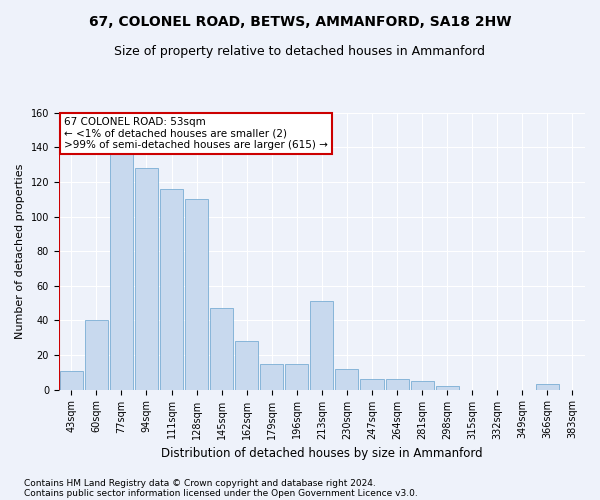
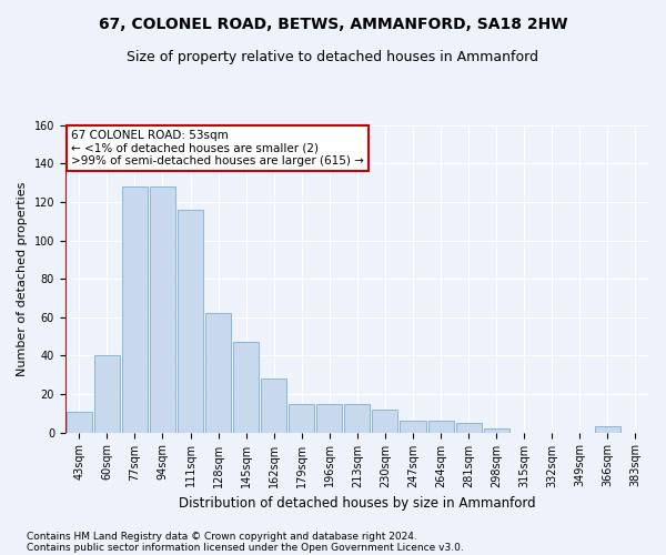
77sqm: 136 -> 128
128sqm: 110 -> 62
213sqm: 51 -> 15
